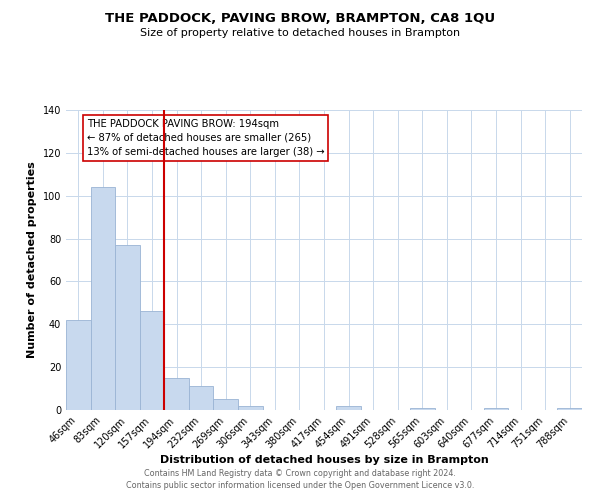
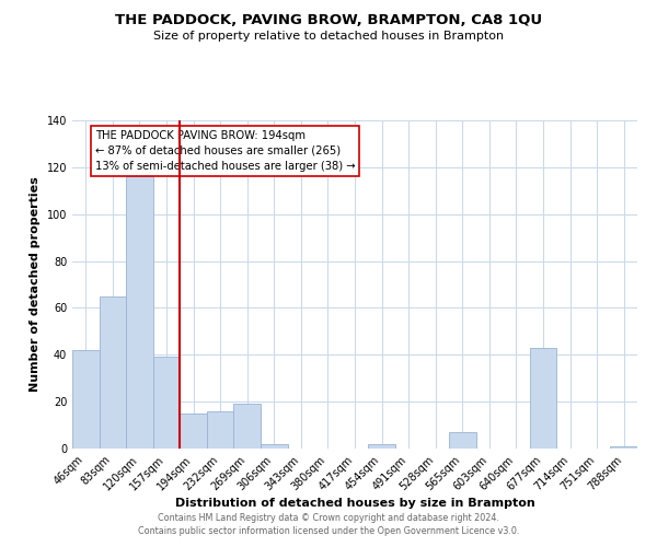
83sqm: 104 -> 65
120sqm: 77 -> 116
157sqm: 46 -> 39
232sqm: 11 -> 16
269sqm: 5 -> 19
565sqm: 1 -> 7
677sqm: 1 -> 43
